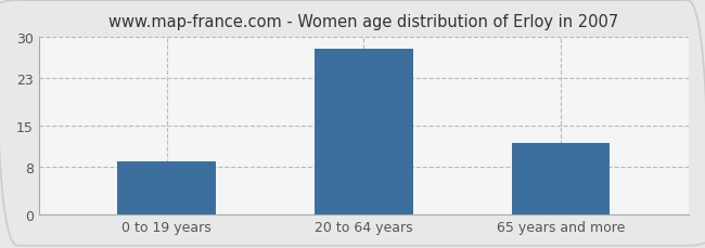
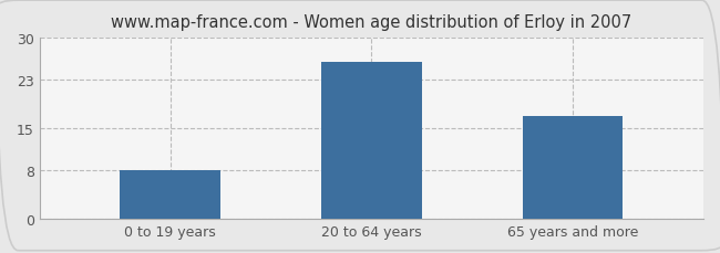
0 to 19 years: 9 -> 8
20 to 64 years: 28 -> 26
65 years and more: 12 -> 17
